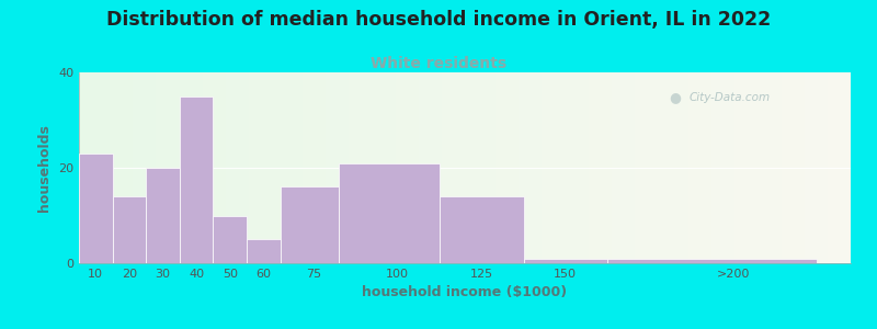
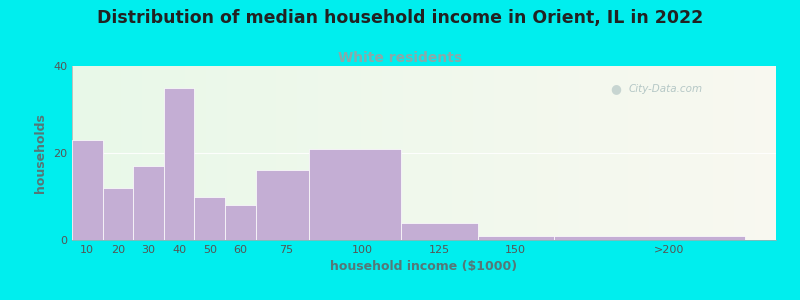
20: 14 -> 12
30: 20 -> 17
60: 5 -> 8
125: 14 -> 4
